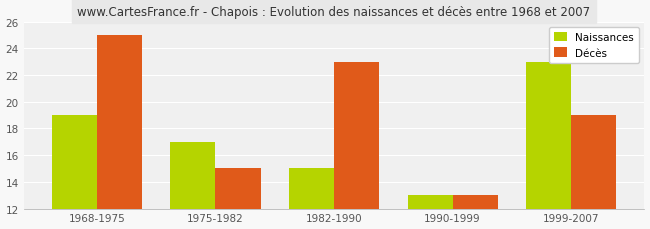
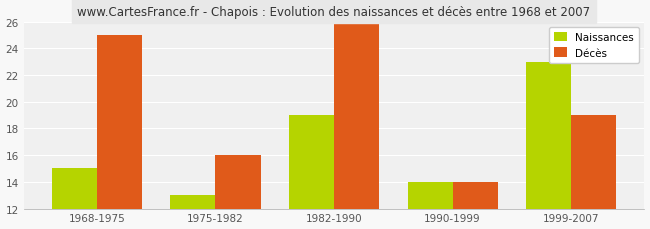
Naissances/1968-1975: 19 -> 15
Naissances/1975-1982: 17 -> 13
Décès/1975-1982: 15 -> 16
Naissances/1982-1990: 15 -> 19
Décès/1982-1990: 23 -> 26
Naissances/1990-1999: 13 -> 14
Décès/1990-1999: 13 -> 14
